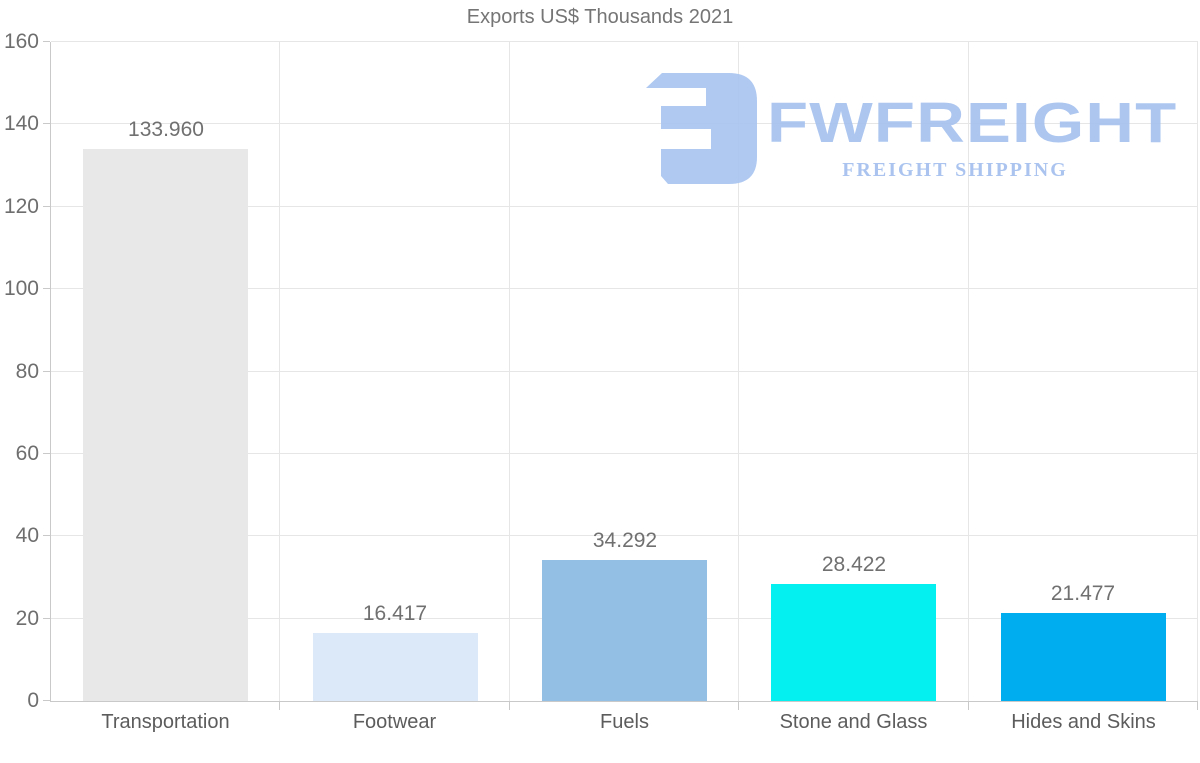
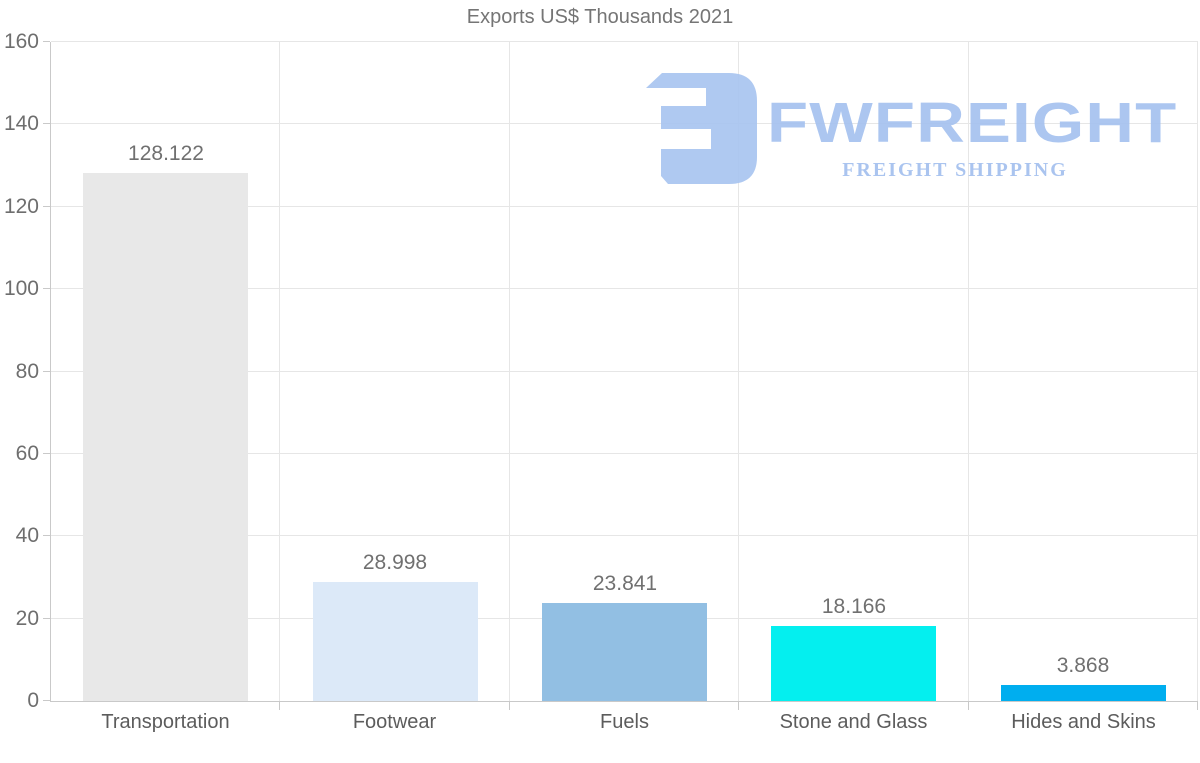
Transportation: 133.960 -> 128.122
Footwear: 16.417 -> 28.998
Fuels: 34.292 -> 23.841
Stone and Glass: 28.422 -> 18.166
Hides and Skins: 21.477 -> 3.868
